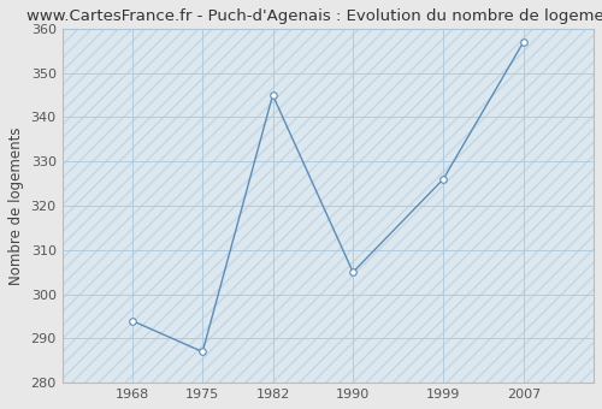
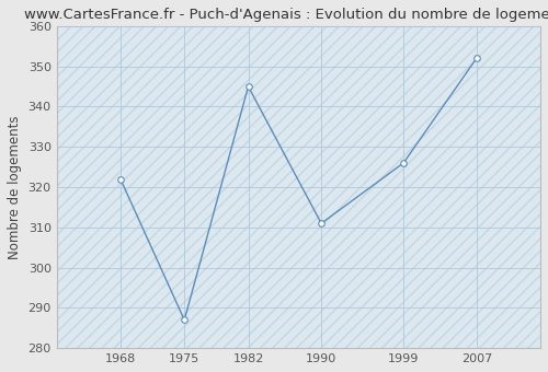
1968: 294 -> 322
1990: 305 -> 311
2007: 357 -> 352
